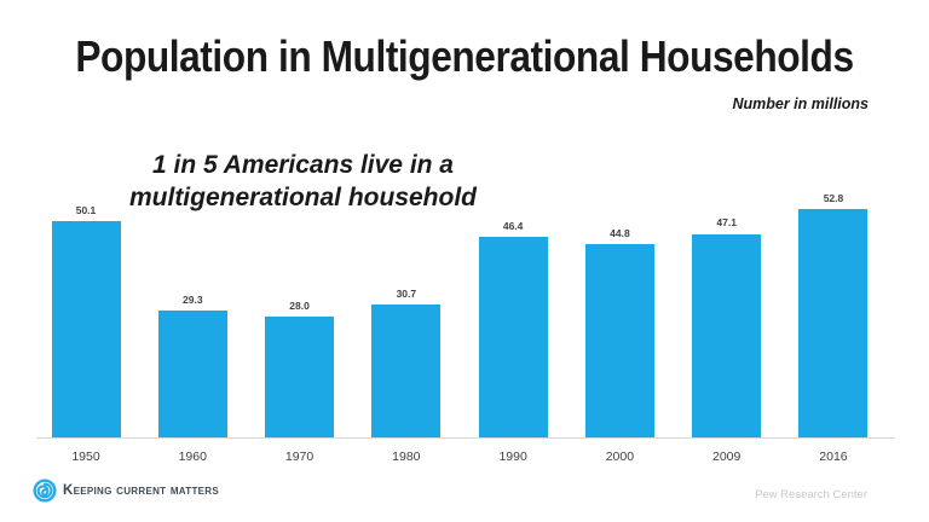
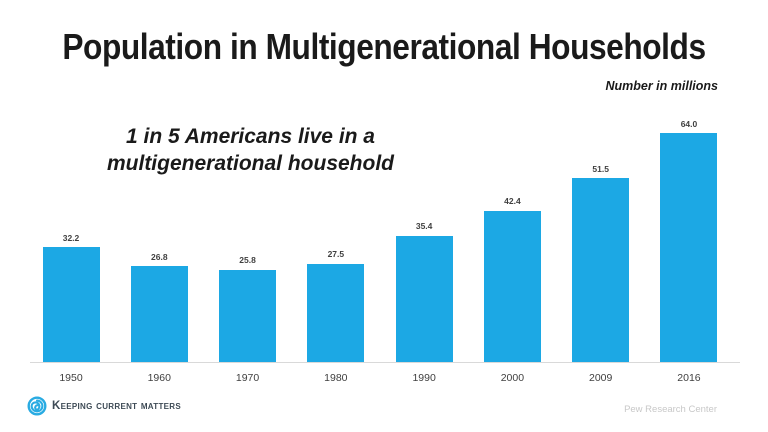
1950: 50.1 -> 32.2
1960: 29.3 -> 26.8
1970: 28.0 -> 25.8
1980: 30.7 -> 27.5
1990: 46.4 -> 35.4
2000: 44.8 -> 42.4
2009: 47.1 -> 51.5
2016: 52.8 -> 64.0
